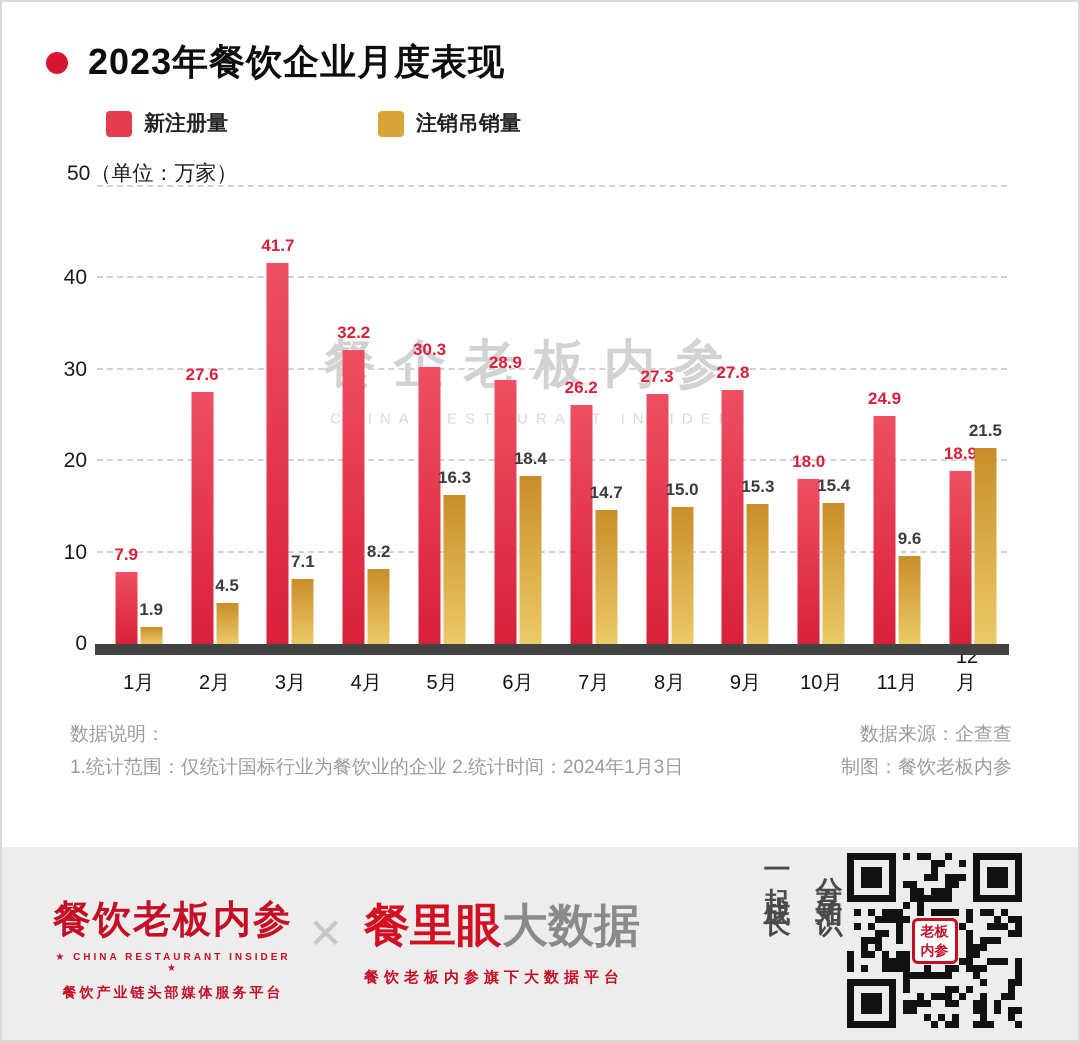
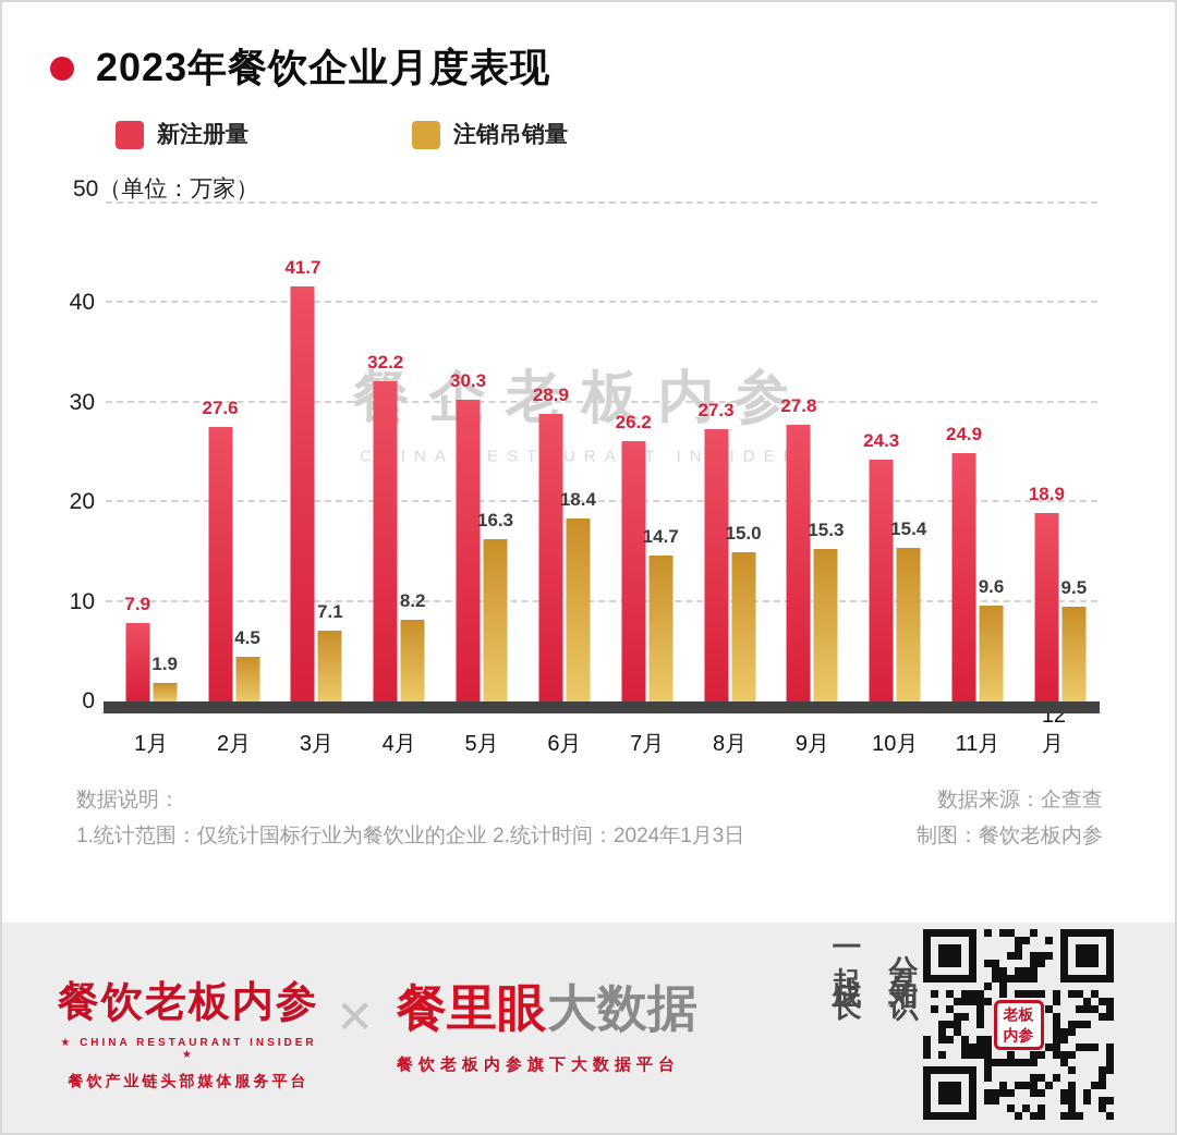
新注册量/10月: 18.0 -> 24.3
注销吊销量/12月: 21.5 -> 9.5
